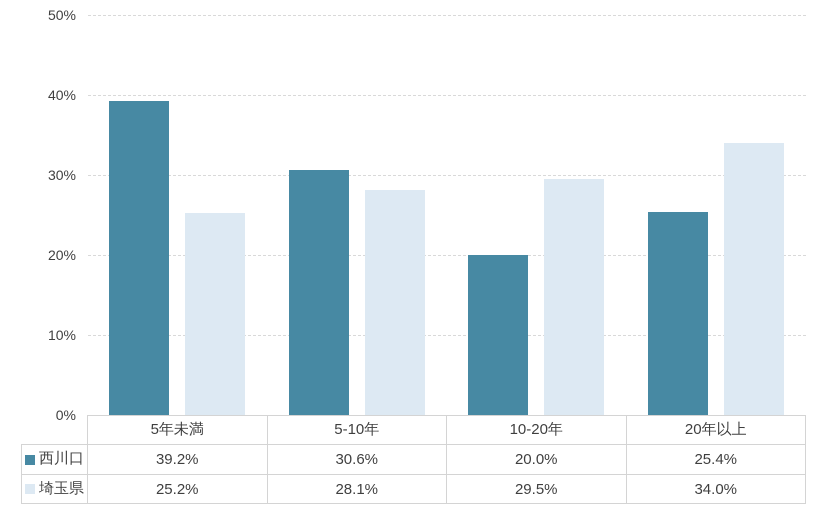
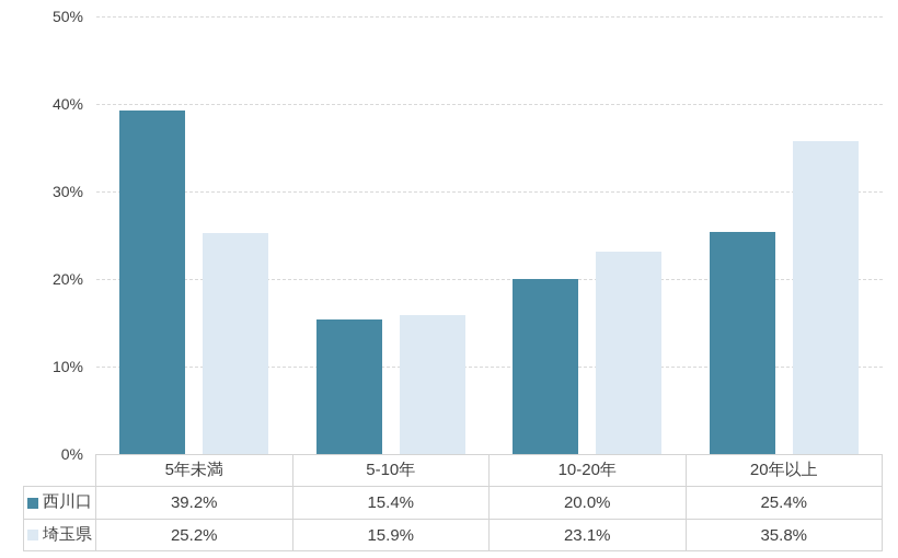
西川口/5-10年: 30.6% -> 15.4%
埼玉県/5-10年: 28.1% -> 15.9%
埼玉県/10-20年: 29.5% -> 23.1%
埼玉県/20年以上: 34.0% -> 35.8%
